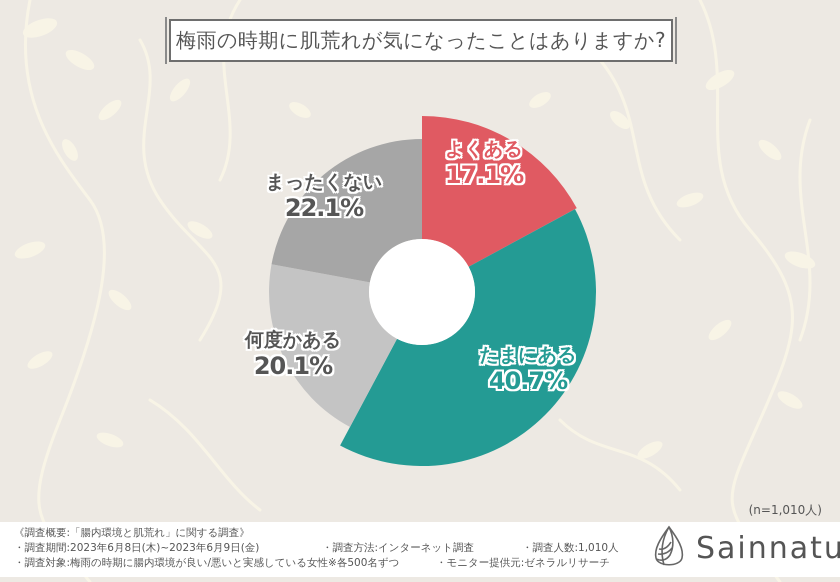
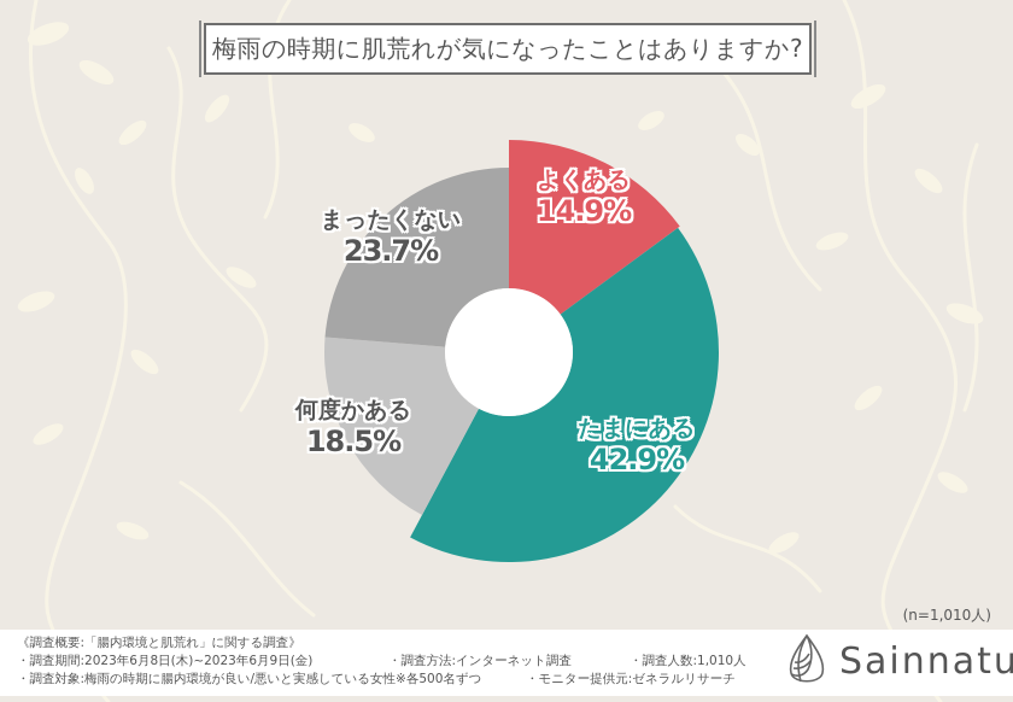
よくある: 17.1% -> 14.9%
たまにある: 40.7% -> 42.9%
何度かある: 20.1% -> 18.5%
まったくない: 22.1% -> 23.7%
